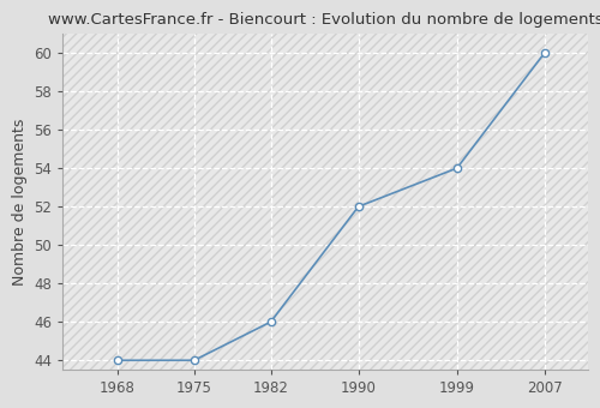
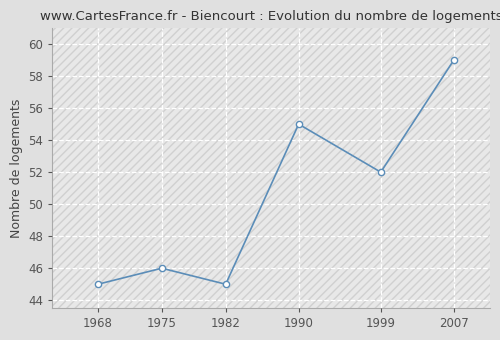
1968: 44 -> 45
1975: 44 -> 46
1982: 46 -> 45
1990: 52 -> 55
1999: 54 -> 52
2007: 60 -> 59
